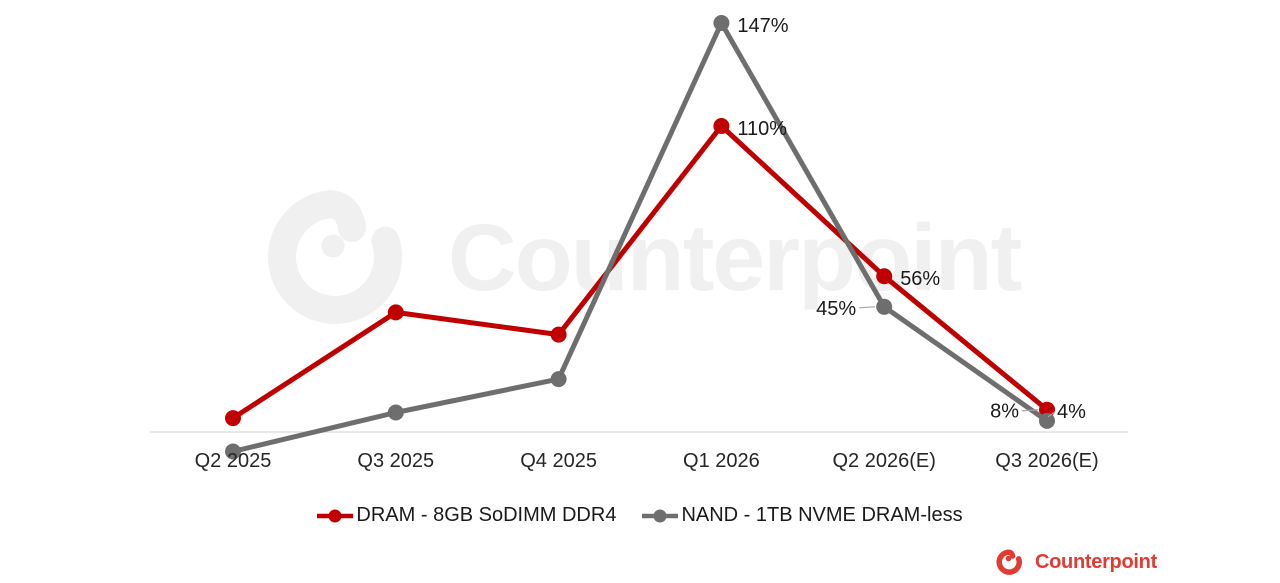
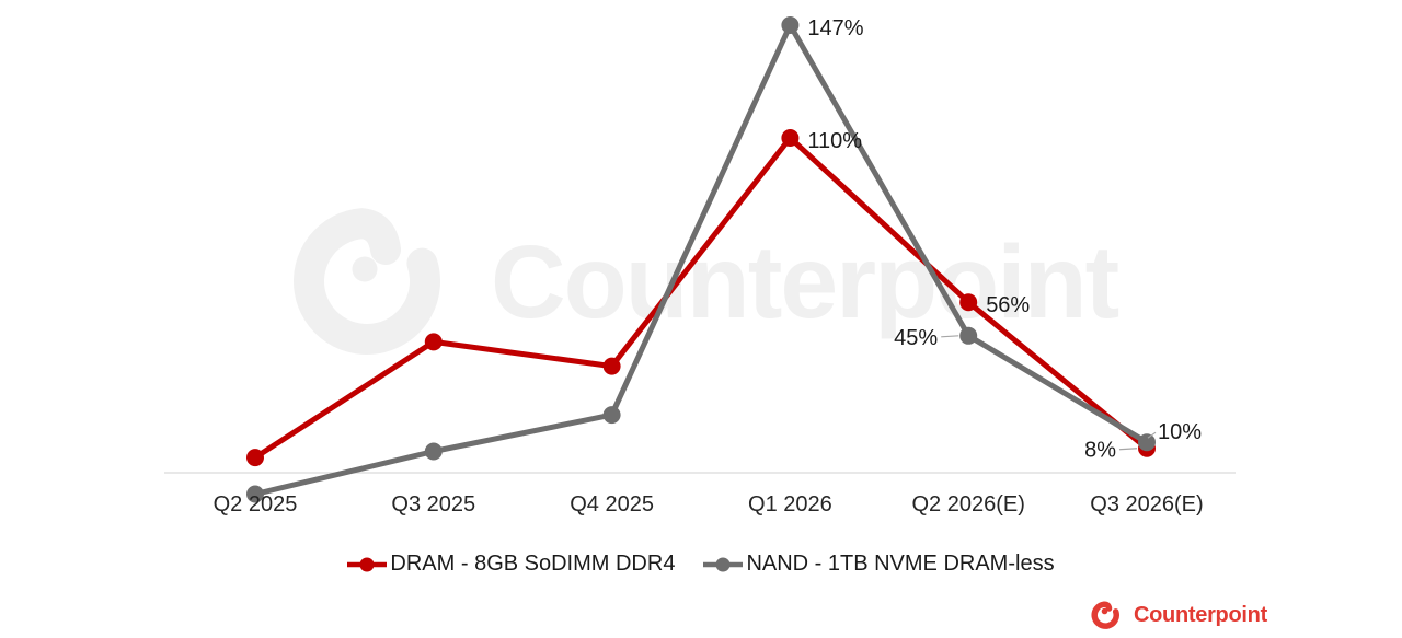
NAND - 1TB NVME DRAM-less/Q3 2026(E): 4% -> 10%
